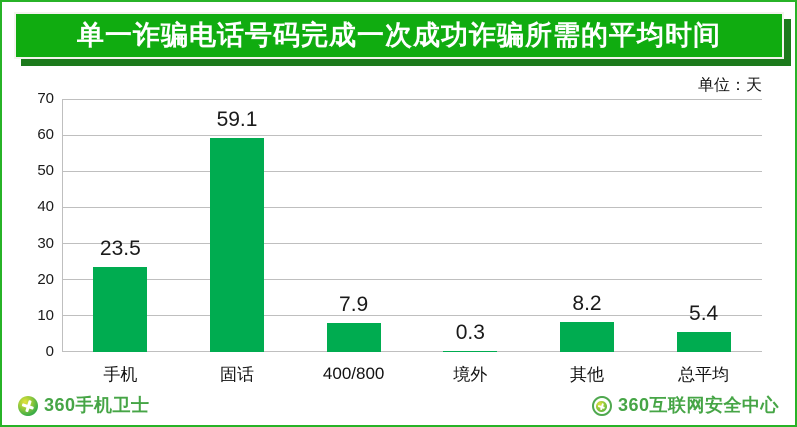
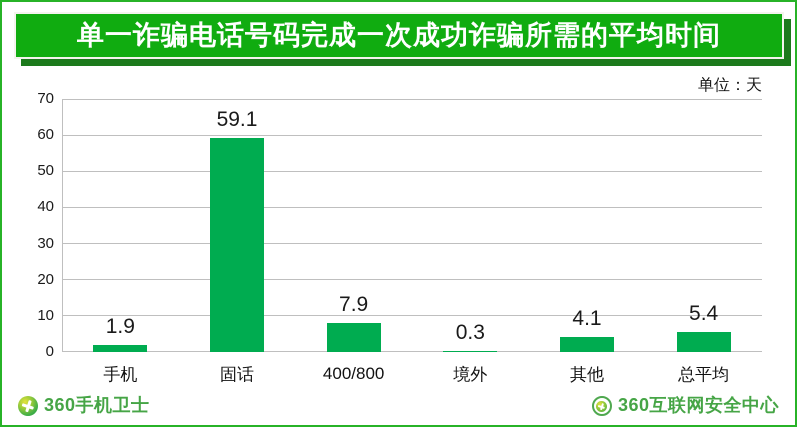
手机: 23.5 -> 1.9
其他: 8.2 -> 4.1
